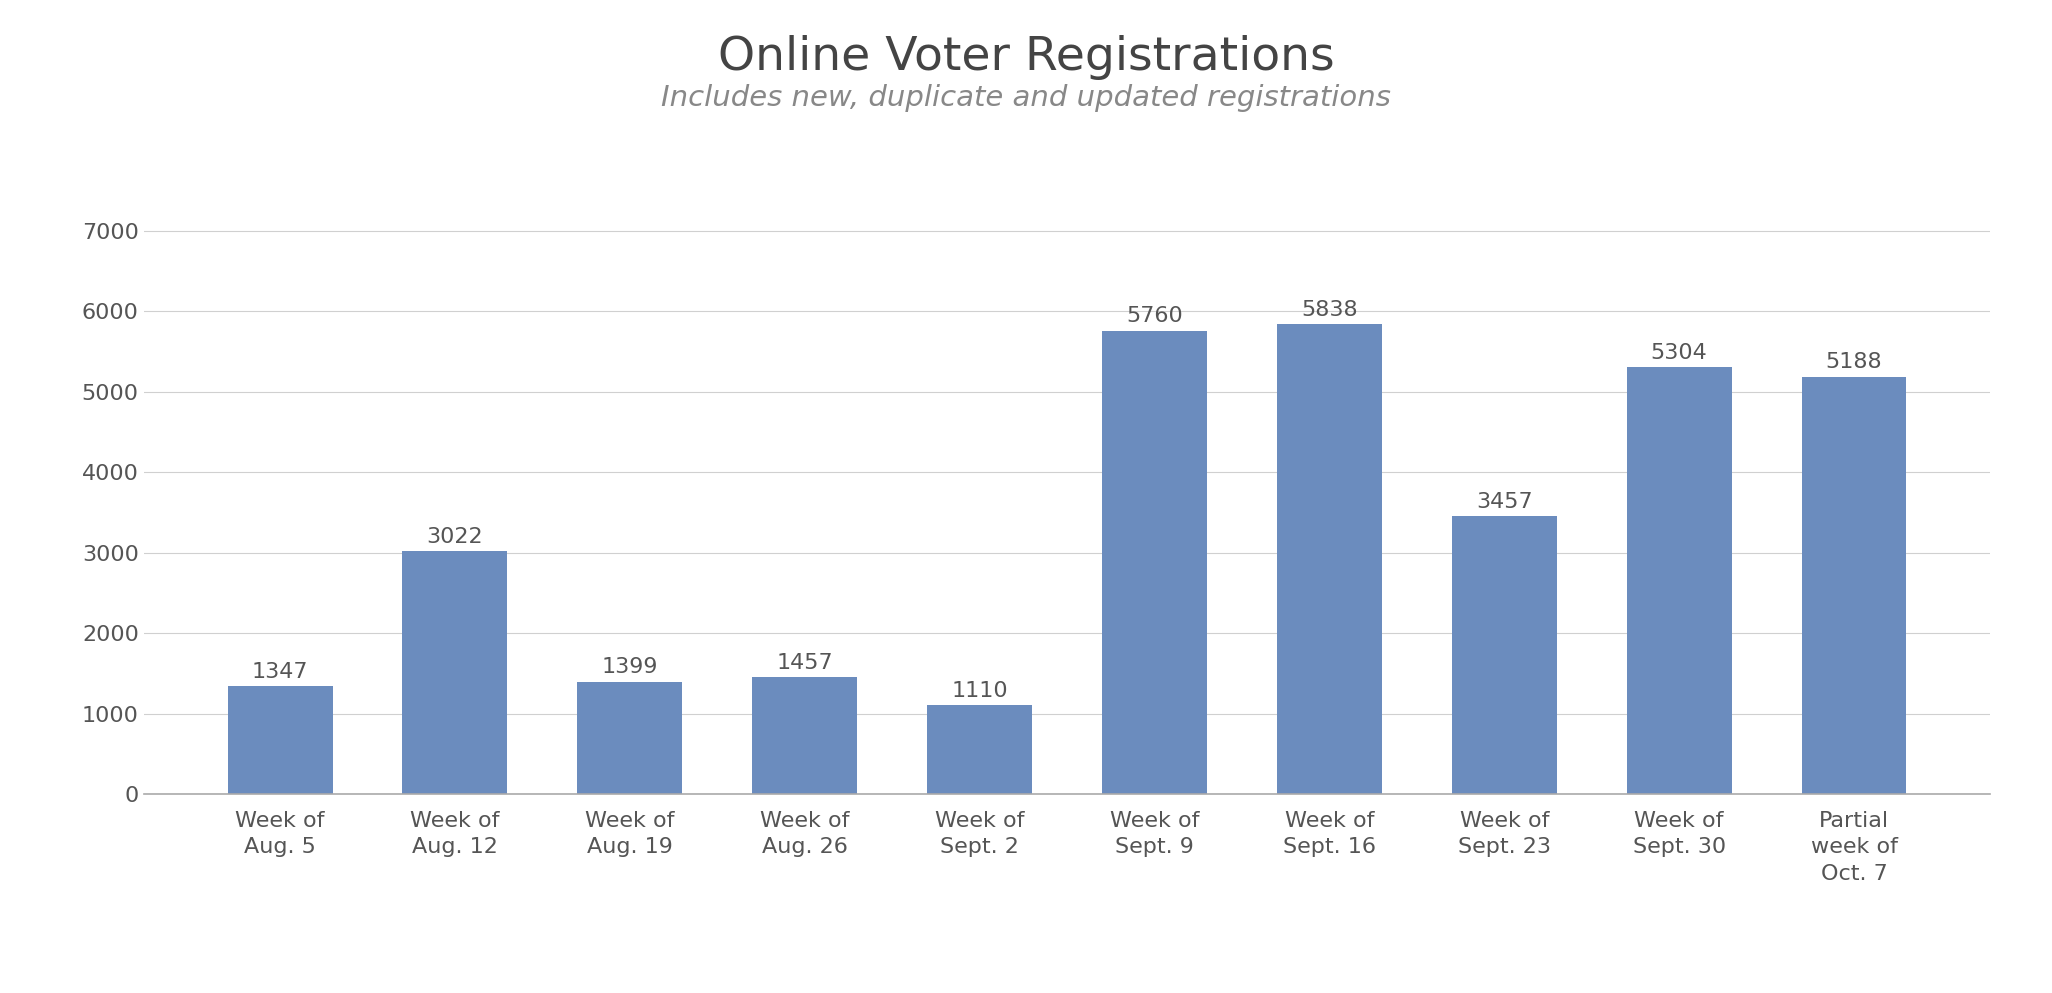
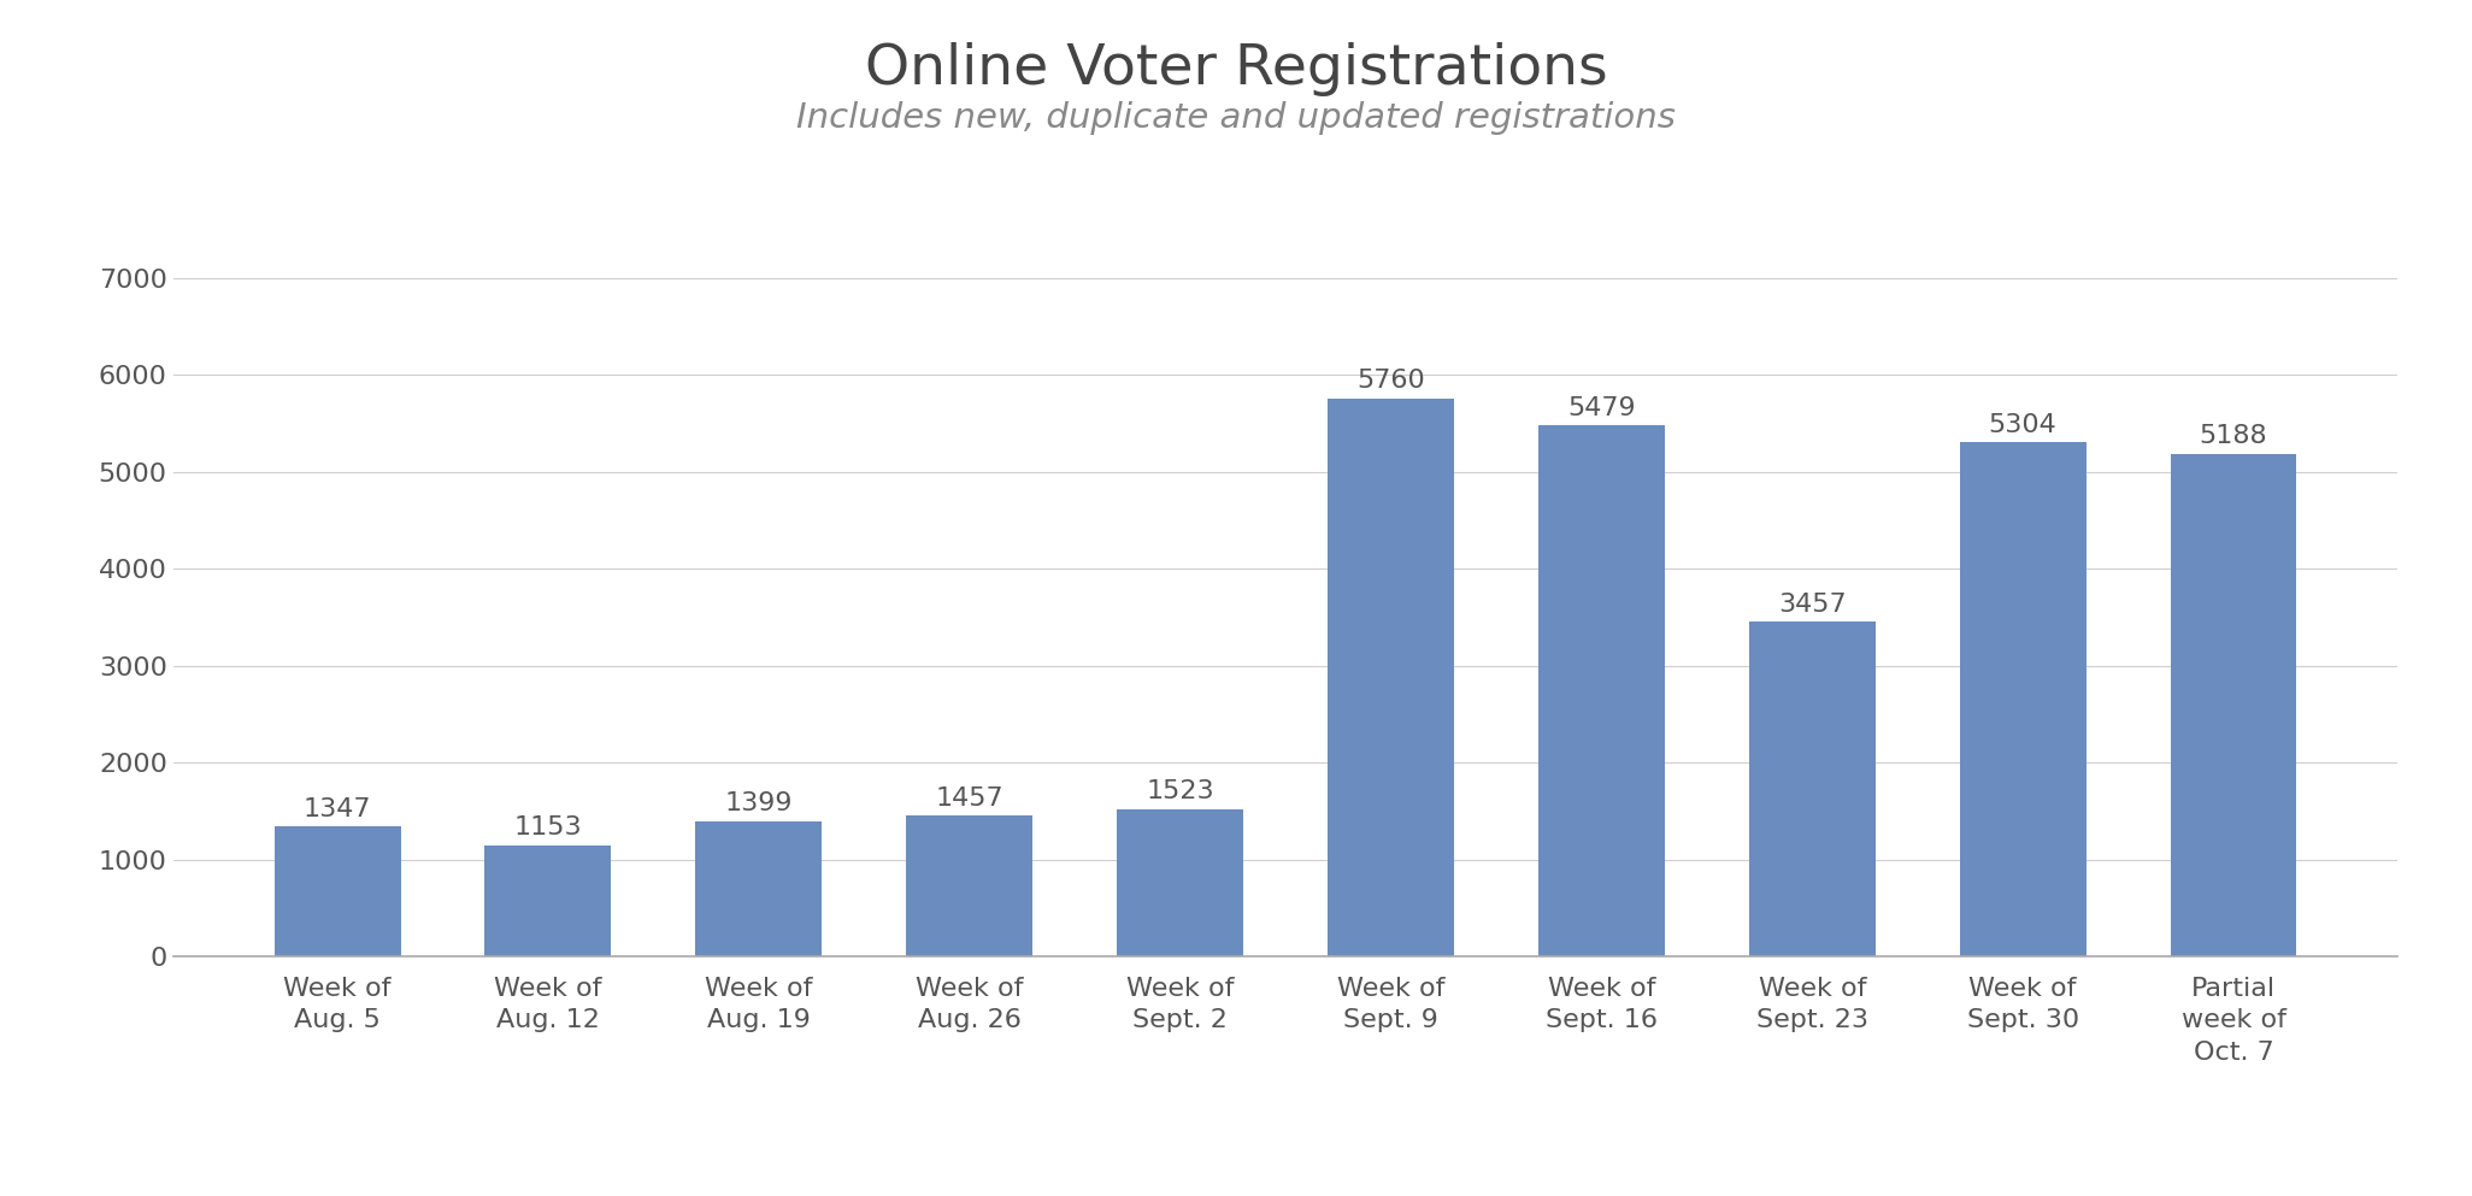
Week of Aug. 12: 3022 -> 1153
Week of Sept. 2: 1110 -> 1523
Week of Sept. 16: 5838 -> 5479
